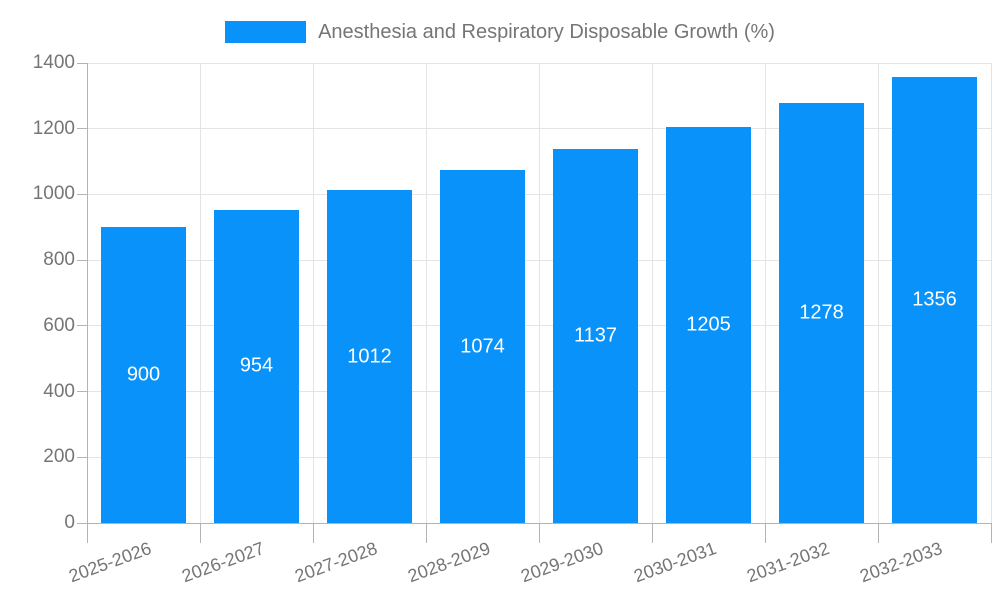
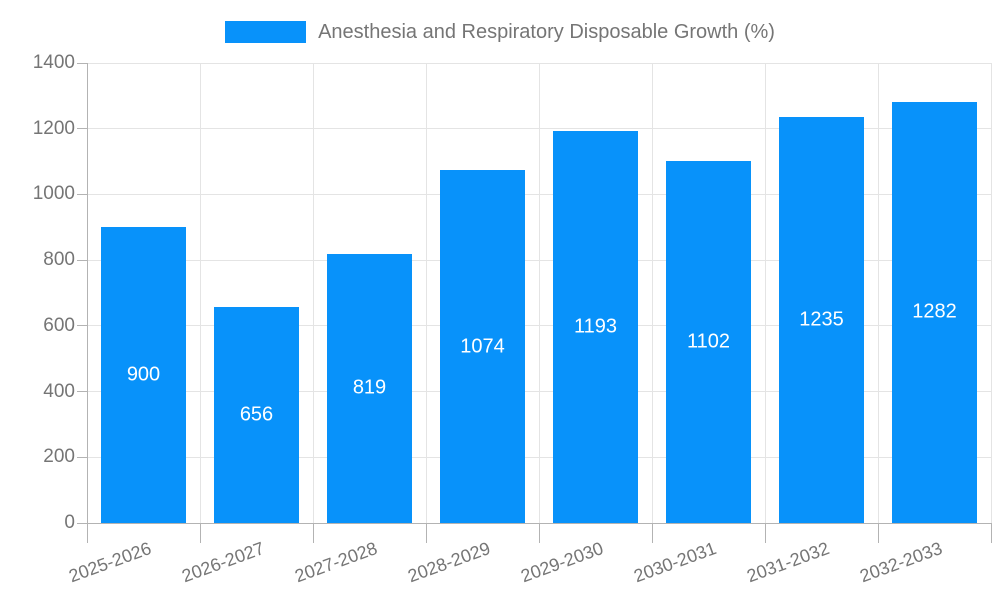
2026-2027: 954 -> 656
2027-2028: 1012 -> 819
2029-2030: 1137 -> 1193
2030-2031: 1205 -> 1102
2031-2032: 1278 -> 1235
2032-2033: 1356 -> 1282
